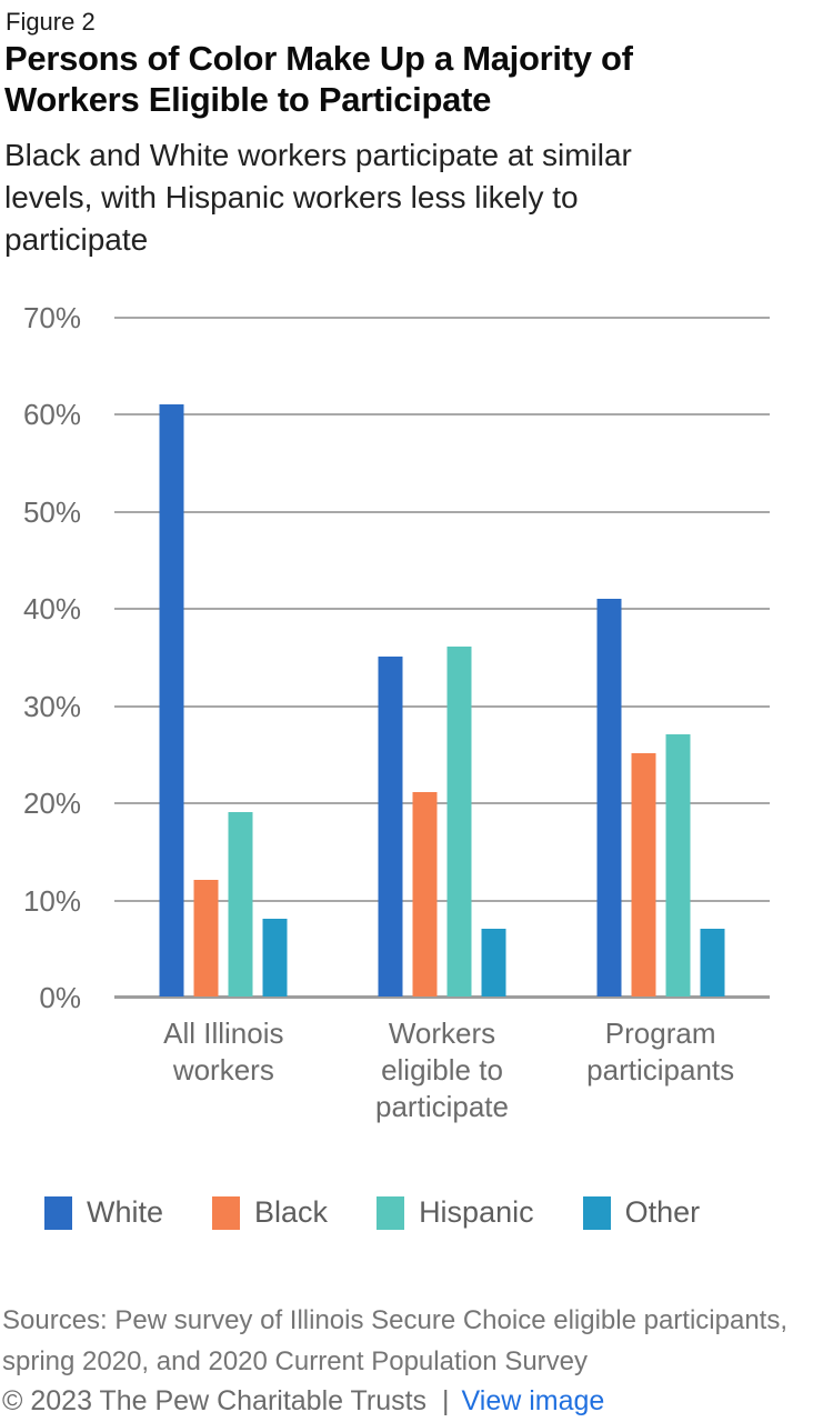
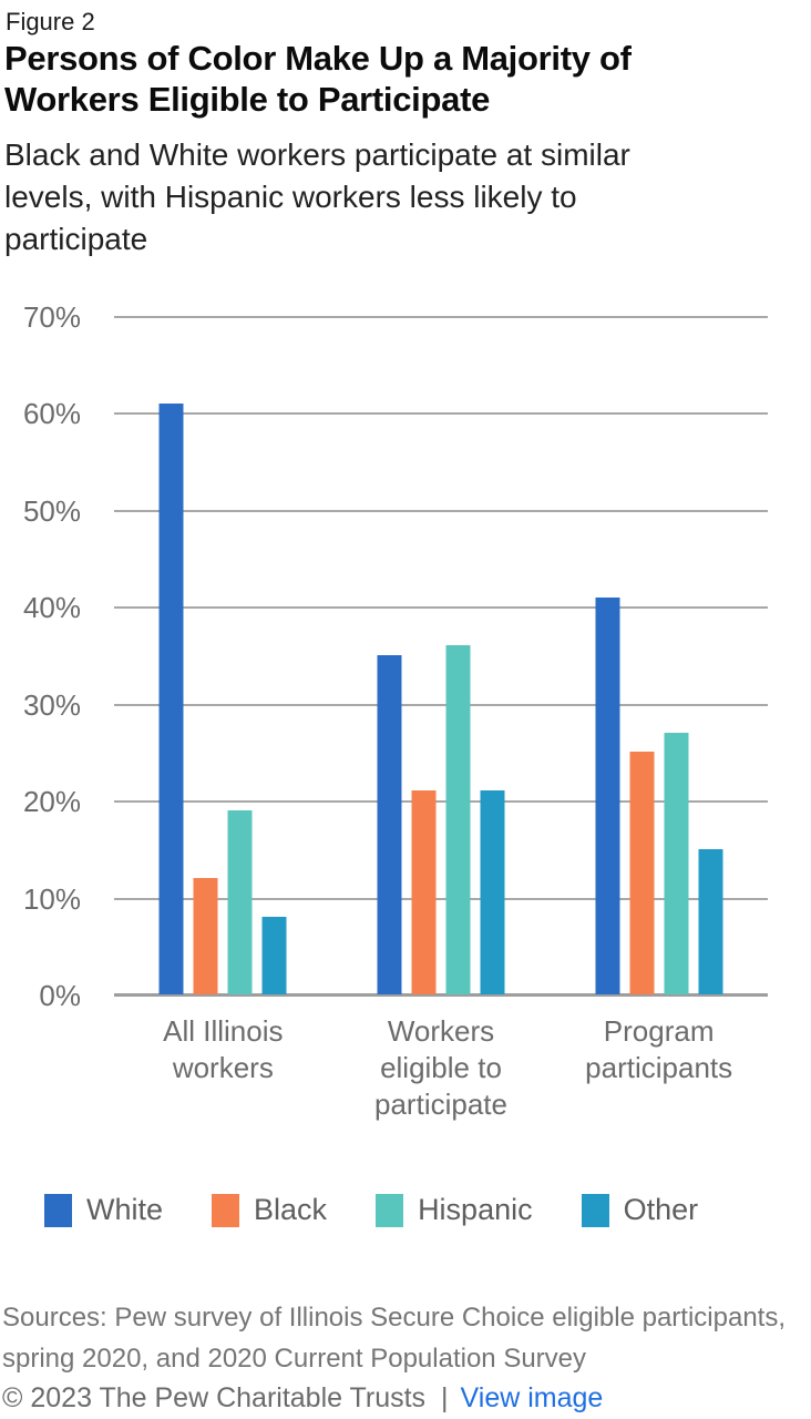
Other/Workers eligible to participate: 7% -> 21%
Other/Program participants: 7% -> 15%
